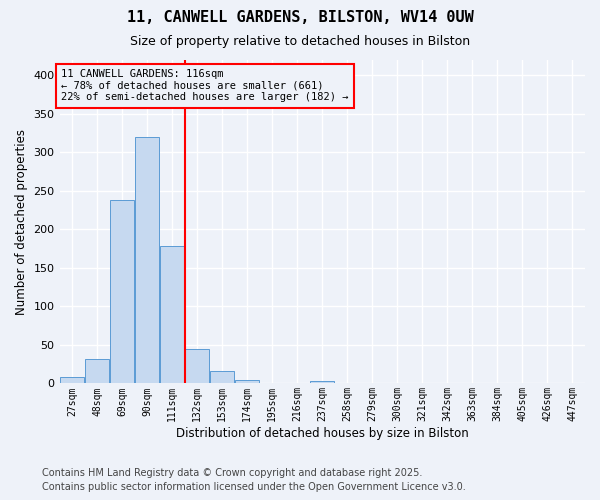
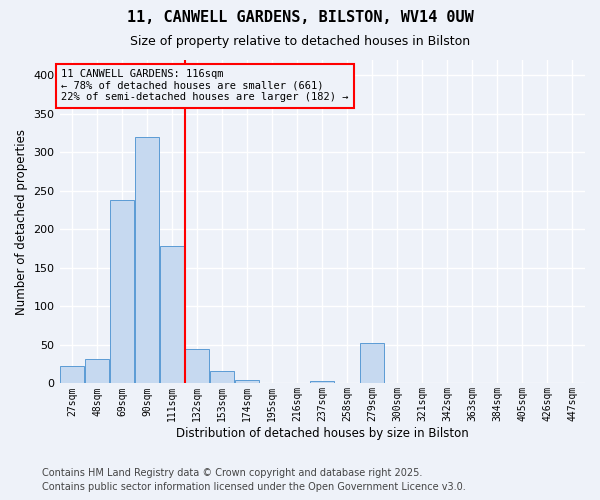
27sqm: 8 -> 22
279sqm: 1 -> 52
